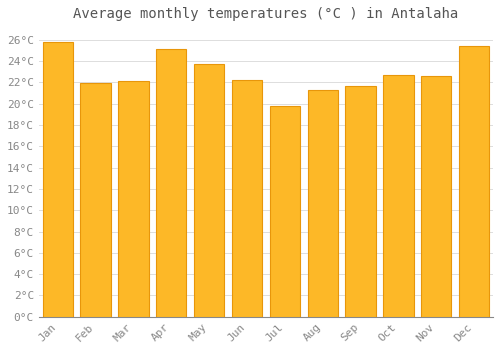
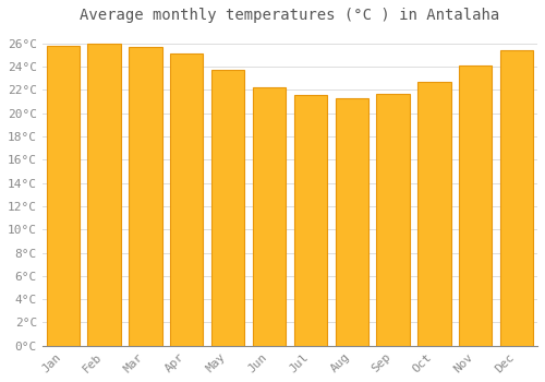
Feb: 21.9°C -> 26.0°C
Mar: 22.1°C -> 25.7°C
Jul: 19.8°C -> 21.6°C
Nov: 22.6°C -> 24.1°C
